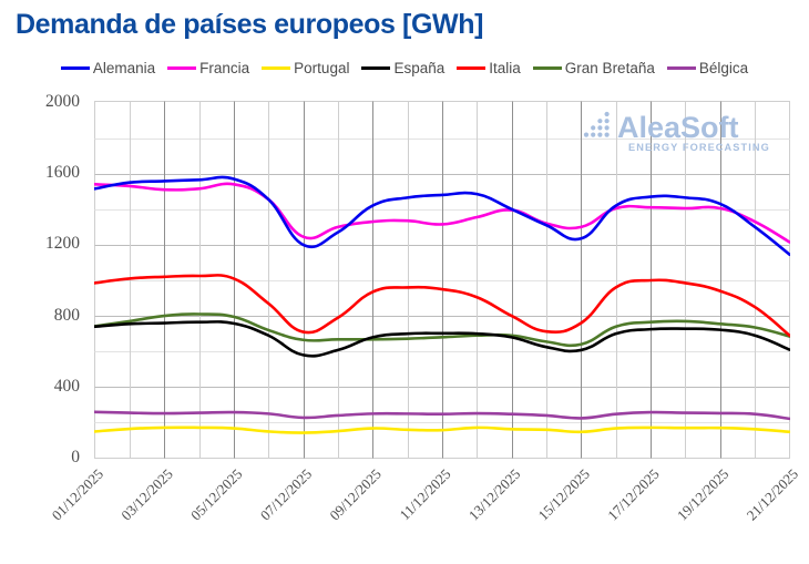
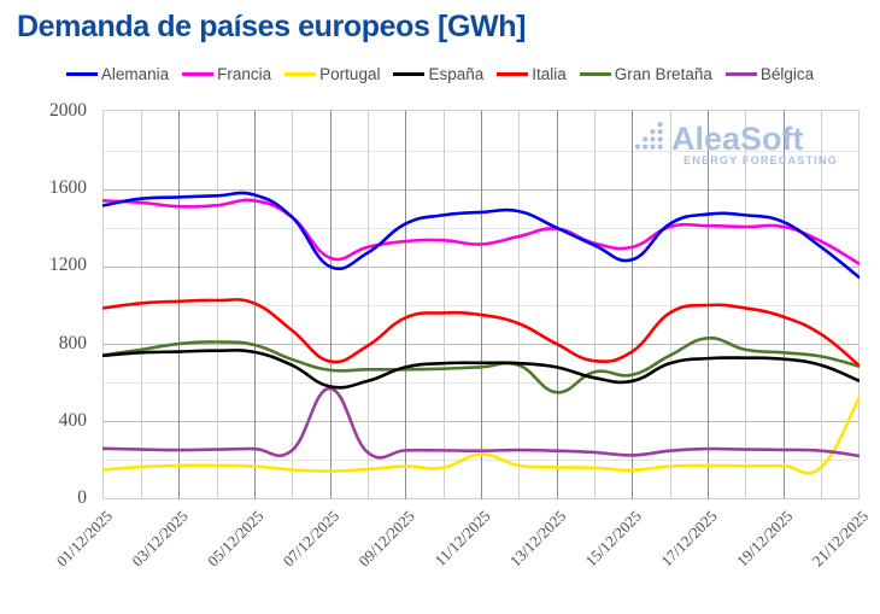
Bélgica/07/12/2025: 230 -> 570
Portugal/11/12/2025: 160 -> 230
Gran Bretaña/13/12/2025: 690 -> 550
Gran Bretaña/17/12/2025: 760 -> 830
Portugal/21/12/2025: 150 -> 520
